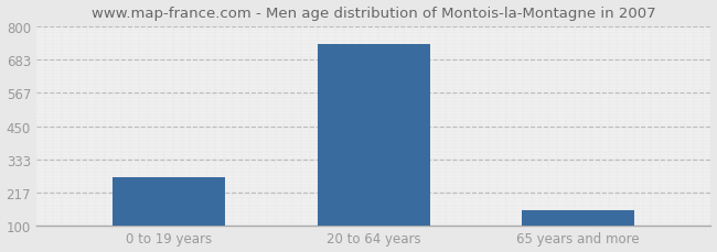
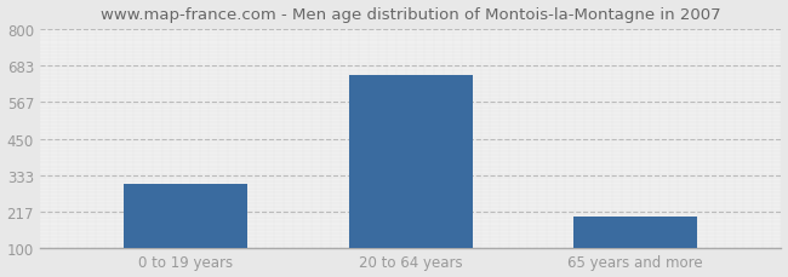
0 to 19 years: 270 -> 305
20 to 64 years: 740 -> 655
65 years and more: 155 -> 200
